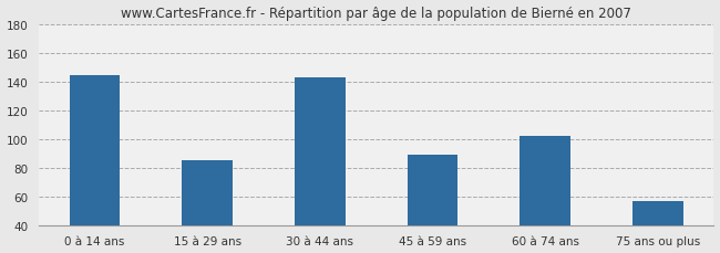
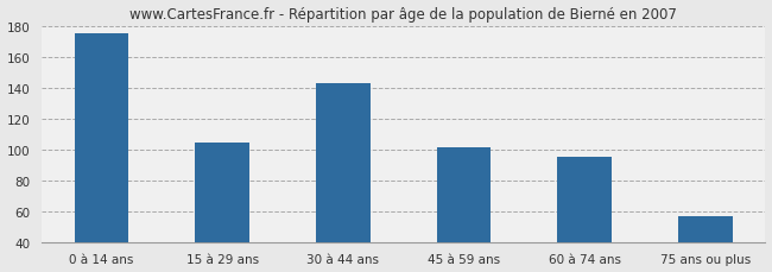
0 à 14 ans: 144 -> 175
15 à 29 ans: 85 -> 104
45 à 59 ans: 89 -> 101
60 à 74 ans: 102 -> 95
